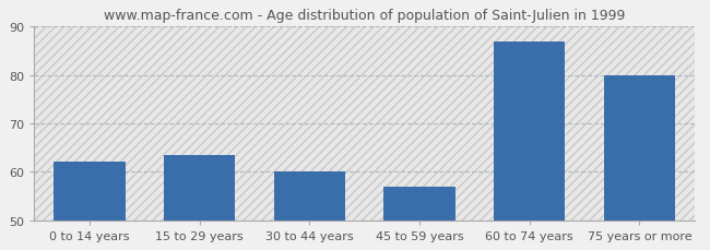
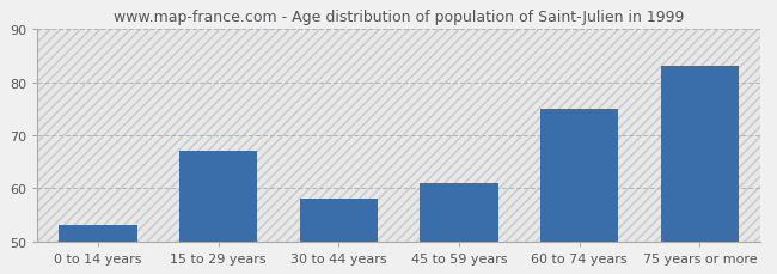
0 to 14 years: 62.0 -> 53.0
15 to 29 years: 63.5 -> 67.0
30 to 44 years: 60.0 -> 58.0
45 to 59 years: 57.0 -> 61.0
60 to 74 years: 87.0 -> 75.0
75 years or more: 80.0 -> 83.0
